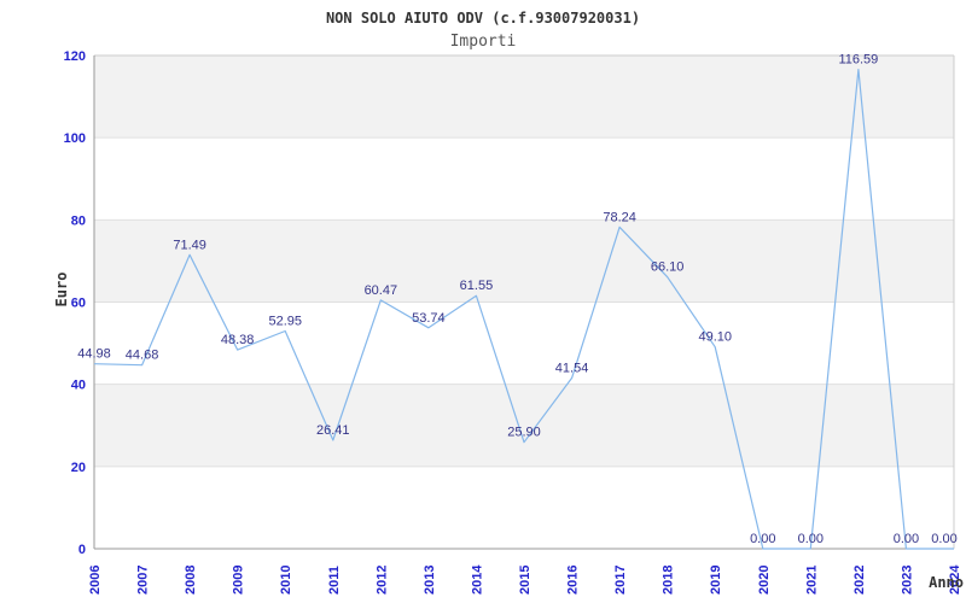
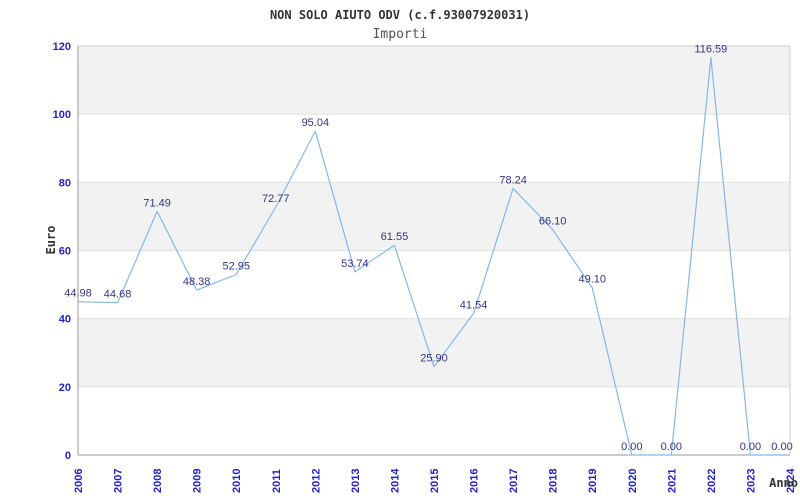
2011: 26.41 -> 72.77
2012: 60.47 -> 95.04
